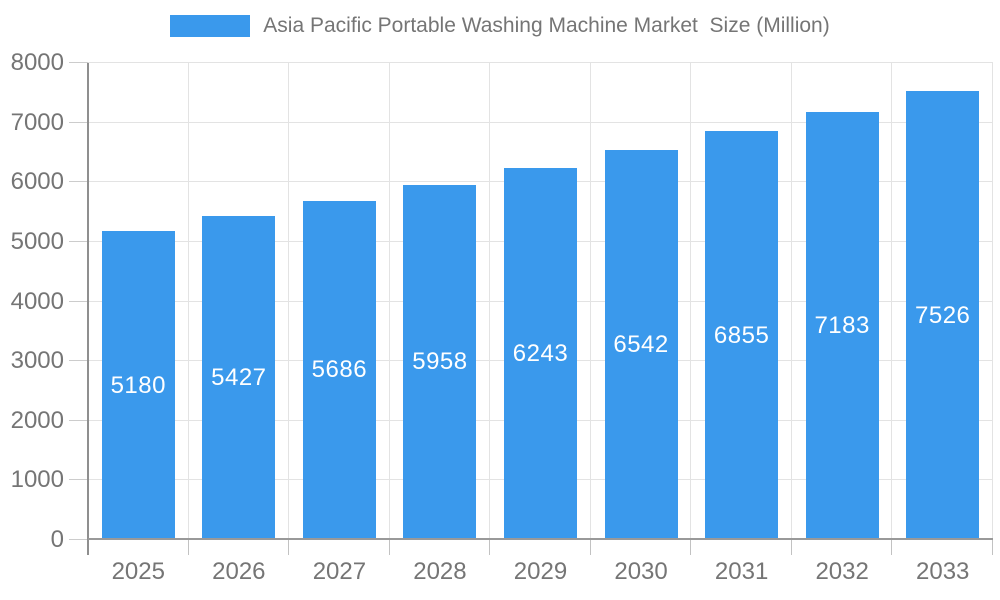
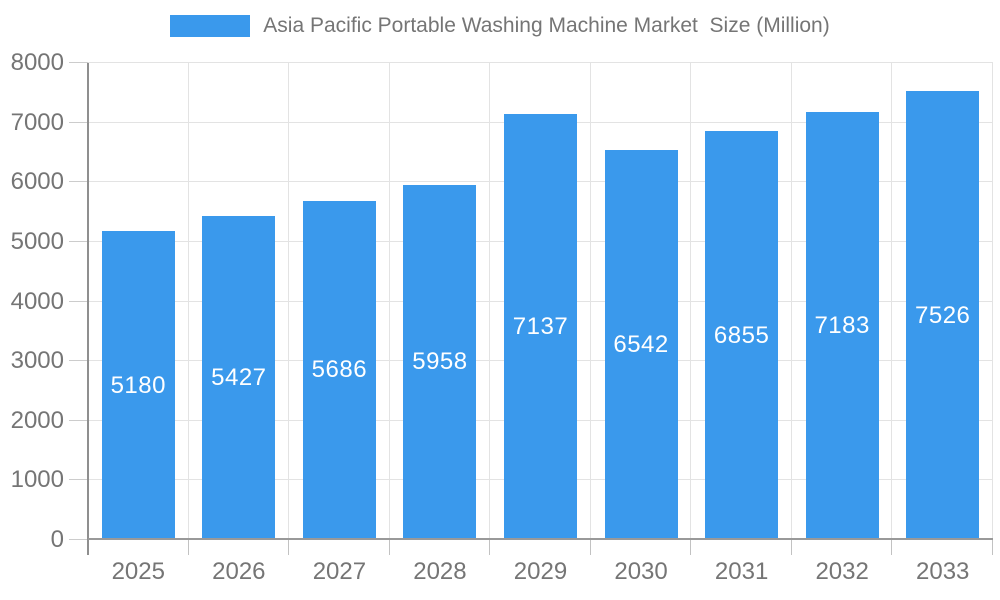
2029: 6243 -> 7137
